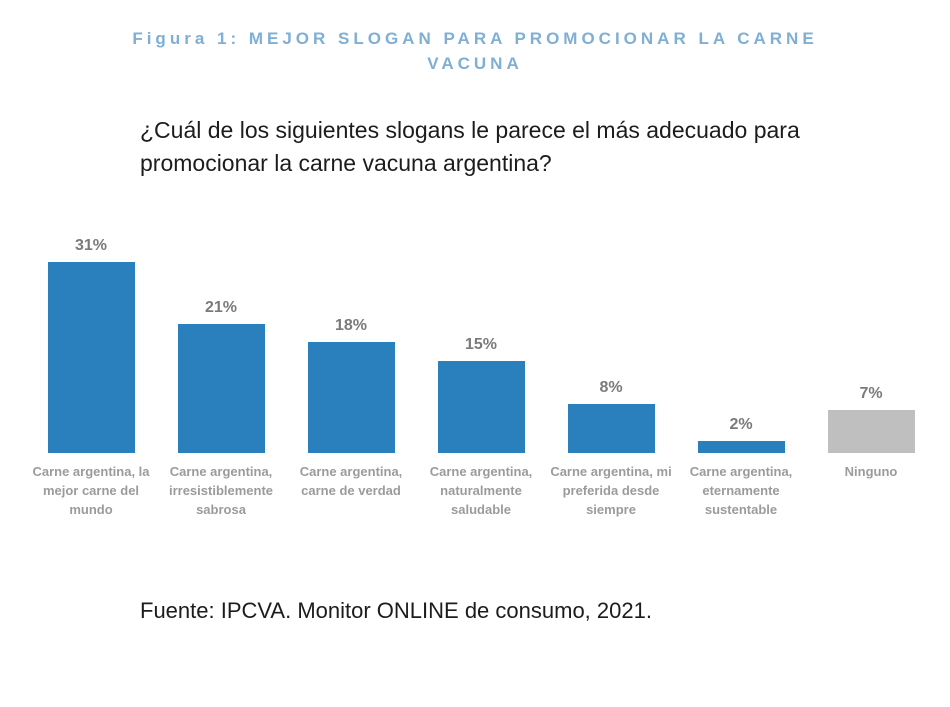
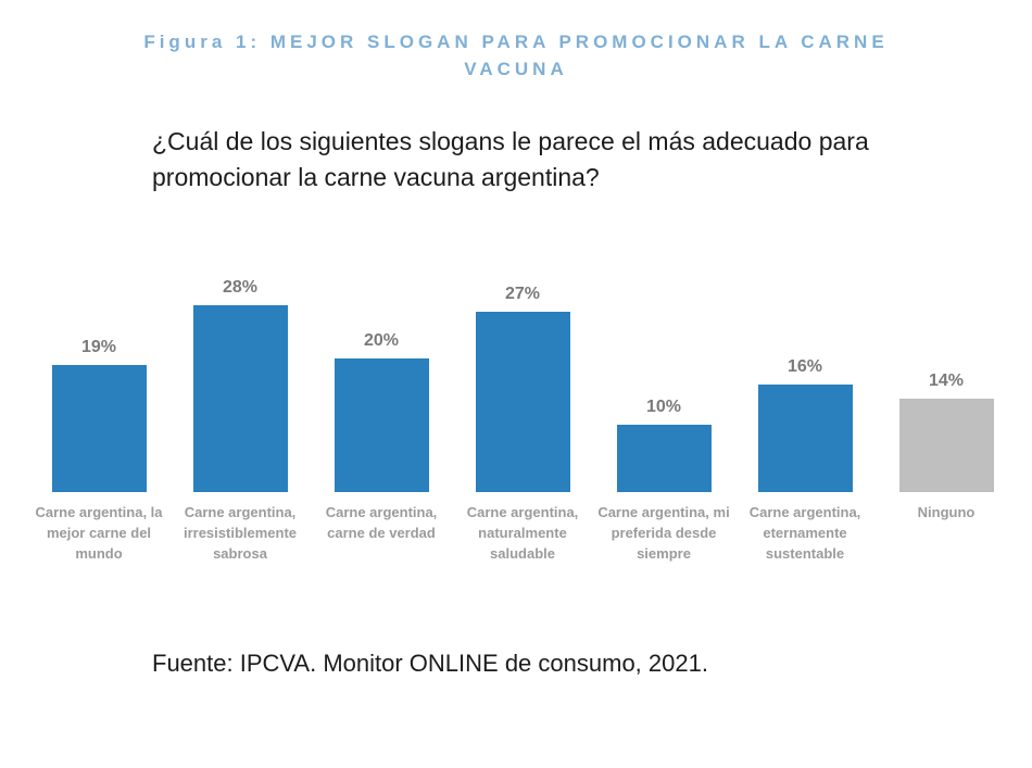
Carne argentina, la mejor carne del mundo: 31% -> 19%
Carne argentina, irresistiblemente sabrosa: 21% -> 28%
Carne argentina, carne de verdad: 18% -> 20%
Carne argentina, naturalmente saludable: 15% -> 27%
Carne argentina, mi preferida desde siempre: 8% -> 10%
Carne argentina, eternamente sustentable: 2% -> 16%
Ninguno: 7% -> 14%
